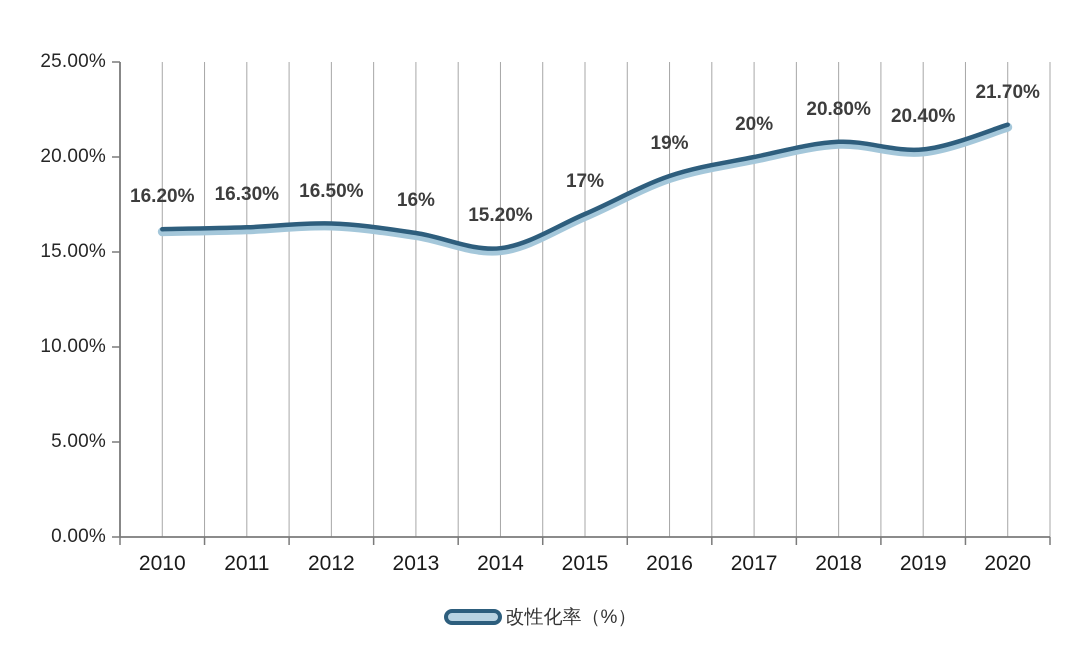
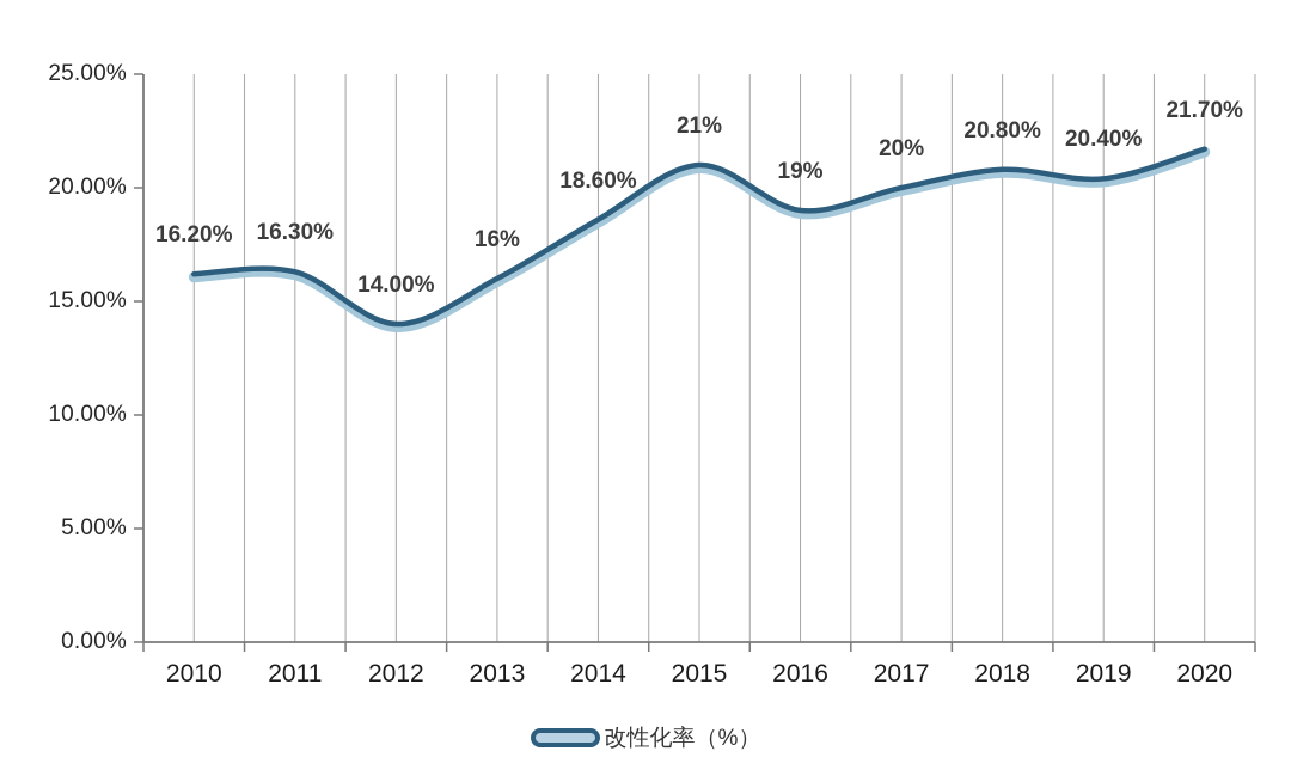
2012: 16.50% -> 14.00%
2014: 15.20% -> 18.60%
2015: 17% -> 21%
